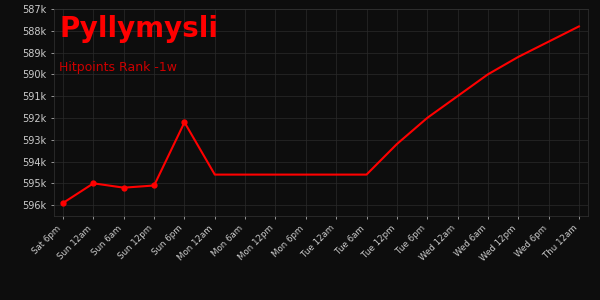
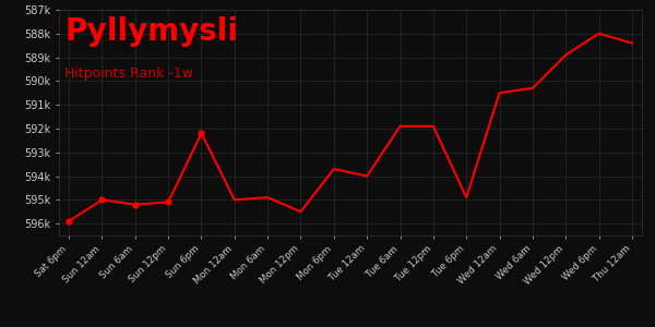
Mon 12am: 594.6k -> 595.0k
Mon 6am: 594.6k -> 594.9k
Mon 12pm: 594.6k -> 595.5k
Mon 6pm: 594.6k -> 593.7k
Tue 12am: 594.6k -> 594.0k
Tue 6am: 594.6k -> 591.9k
Tue 12pm: 593.2k -> 591.9k
Tue 6pm: 592.0k -> 594.9k
Wed 12am: 591.0k -> 590.5k
Wed 6am: 590.0k -> 590.3k
Wed 12pm: 589.2k -> 588.9k
Wed 6pm: 588.5k -> 588.0k
Thu 12am: 587.8k -> 588.4k
